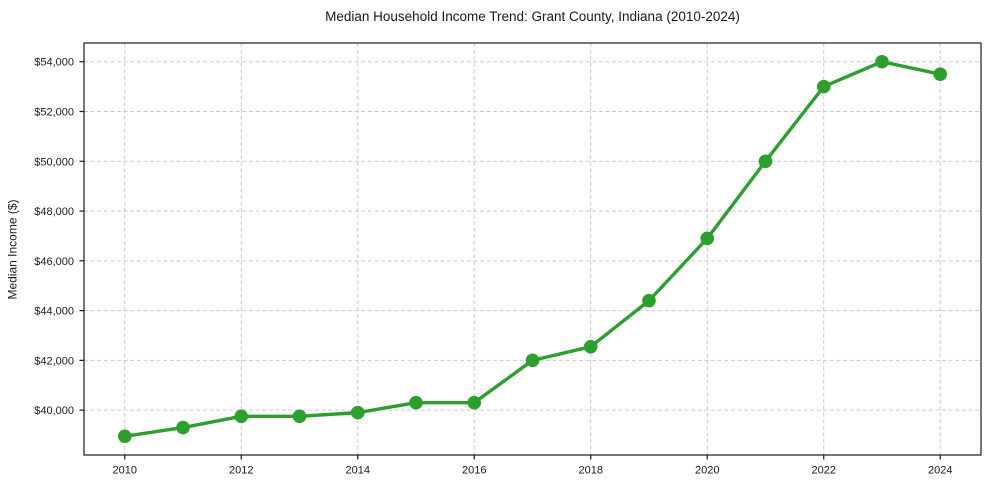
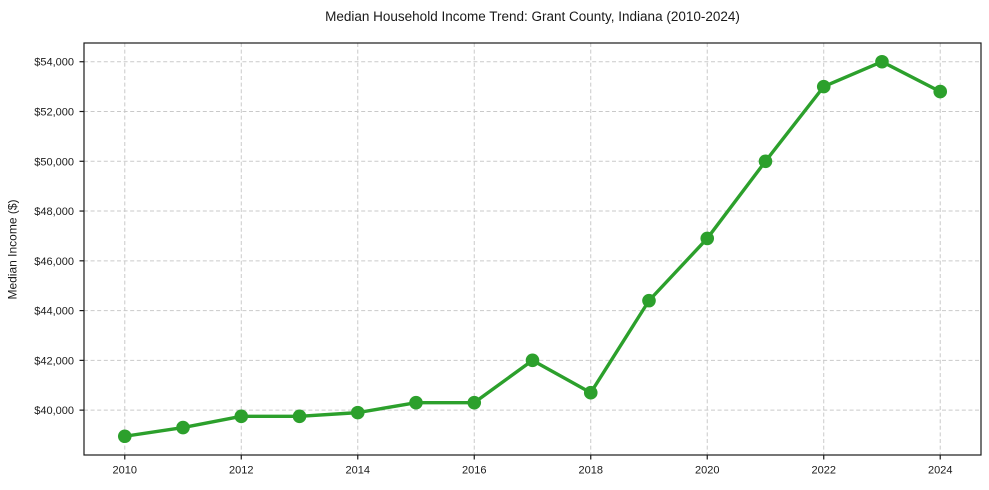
2018: $42600 -> $40700
2024: $53500 -> $52800
